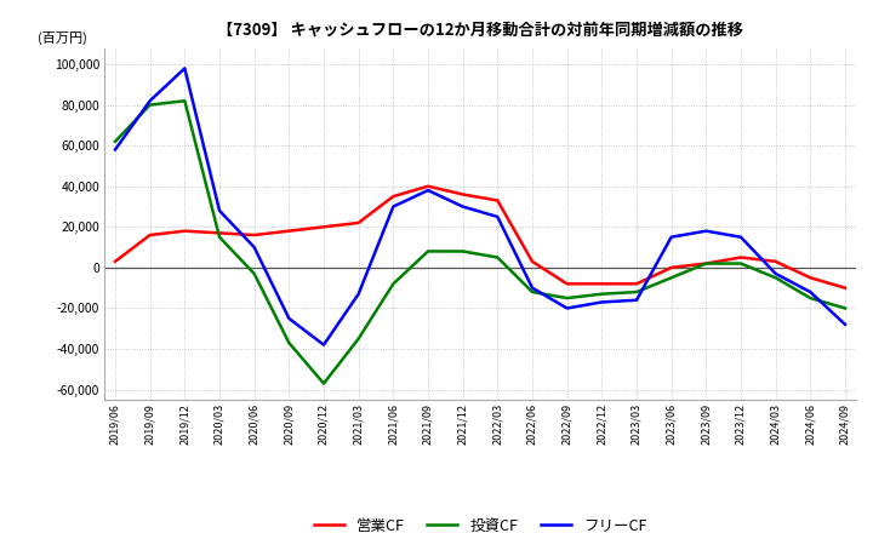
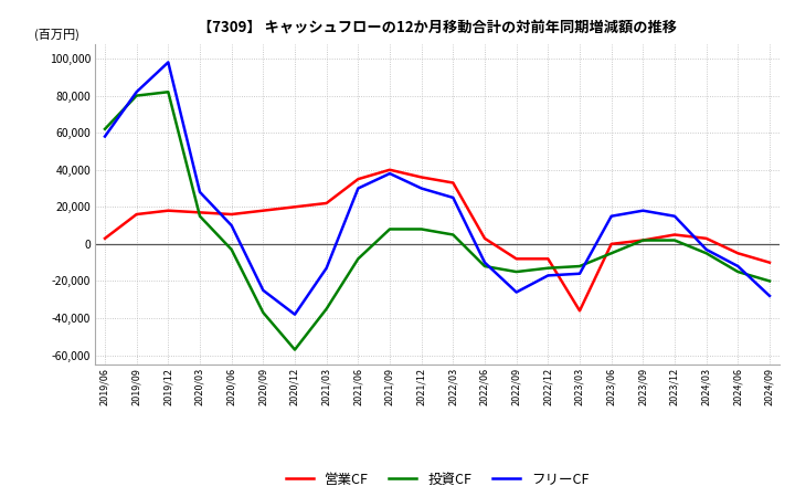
フリーCF/2022/09: -20,000 -> -26,000
営業CF/2023/03: -8,000 -> -36,000
